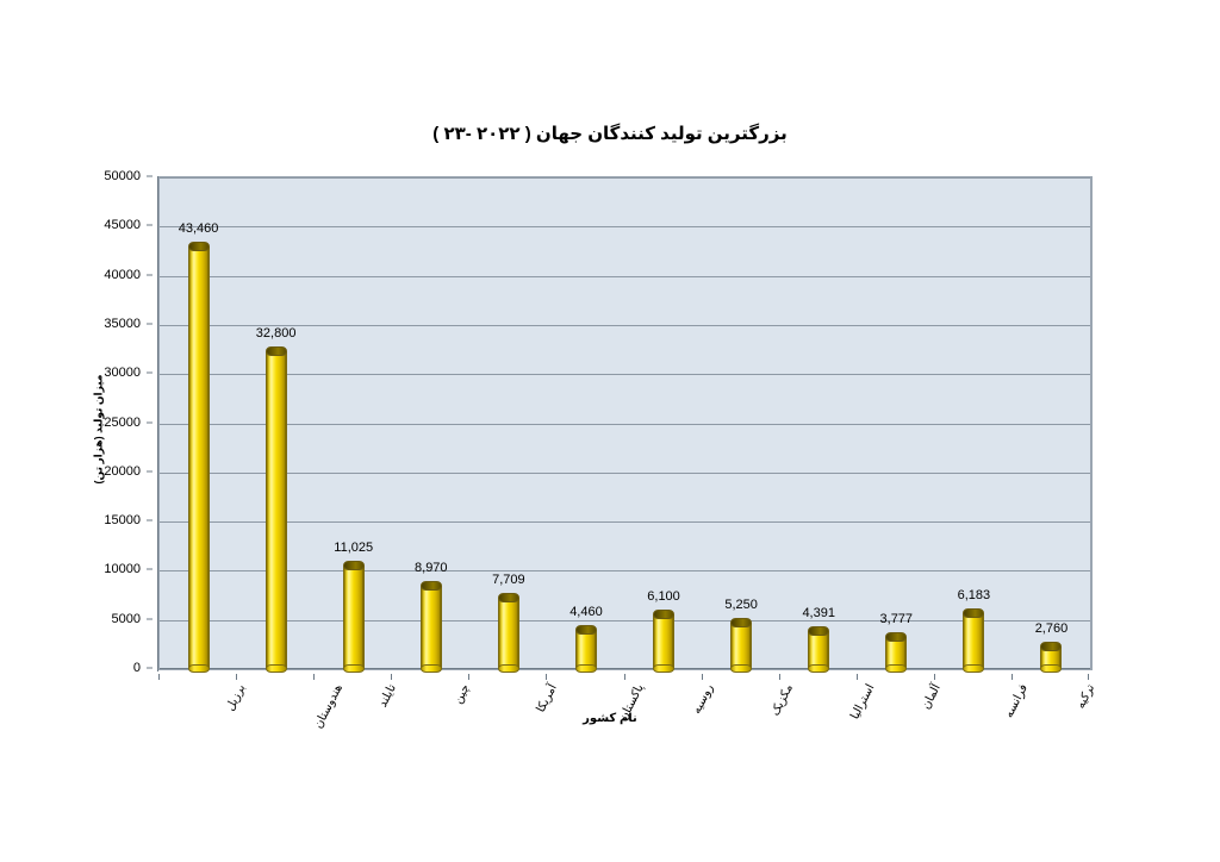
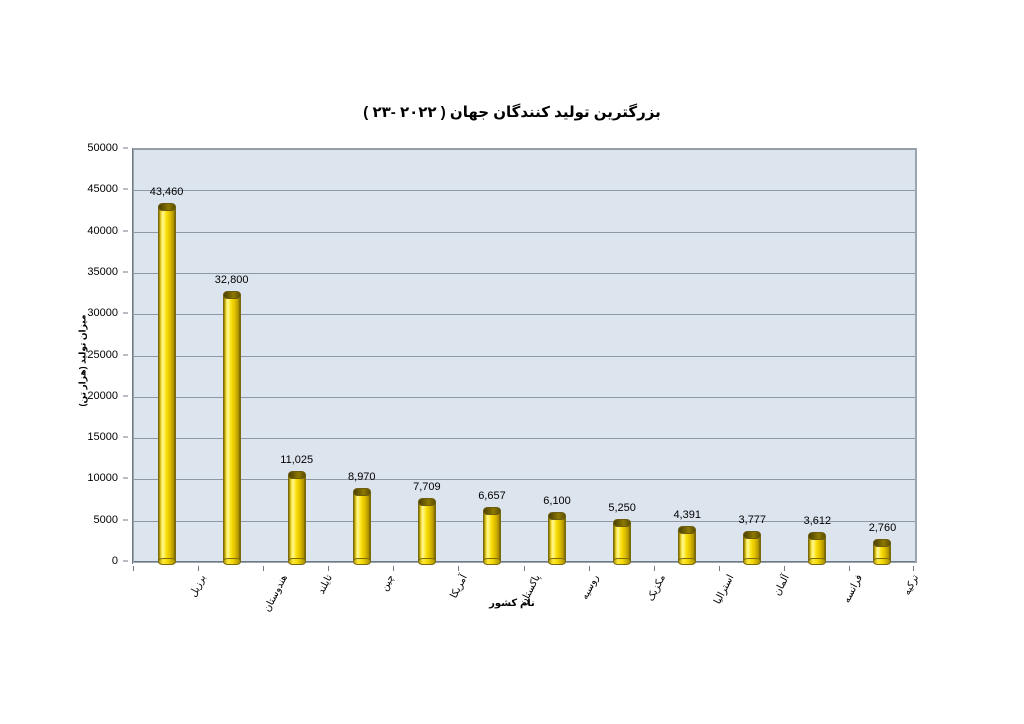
پاکستان: 4,460 -> 6,657
فرانسه: 6,183 -> 3,612
